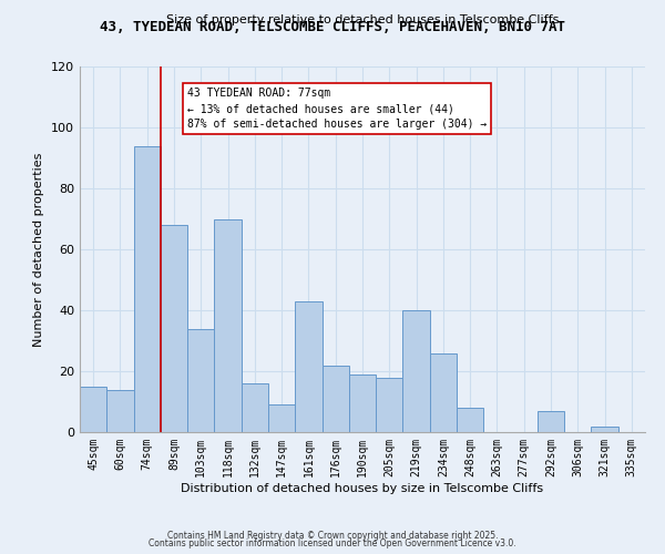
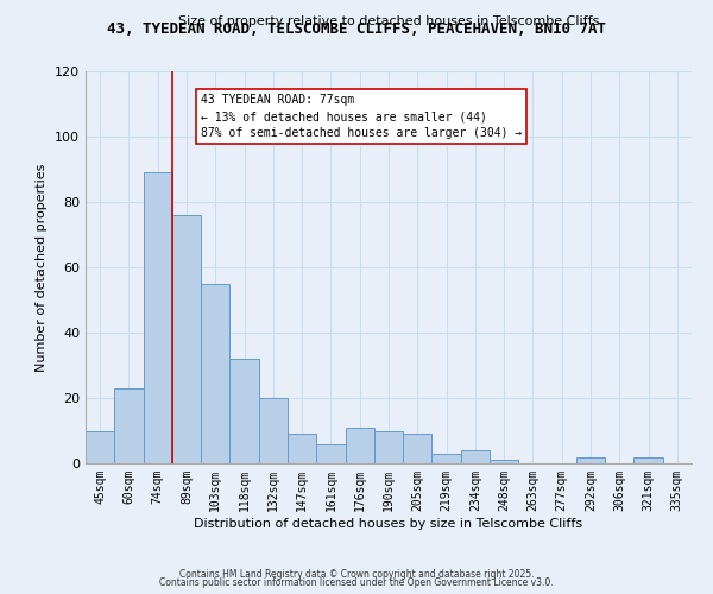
45sqm: 15 -> 10
60sqm: 14 -> 23
74sqm: 94 -> 89
89sqm: 68 -> 76
103sqm: 34 -> 55
118sqm: 70 -> 32
132sqm: 16 -> 20
161sqm: 43 -> 6
176sqm: 22 -> 11
190sqm: 19 -> 10
205sqm: 18 -> 9
219sqm: 40 -> 3
234sqm: 26 -> 4
248sqm: 8 -> 1
292sqm: 7 -> 2
